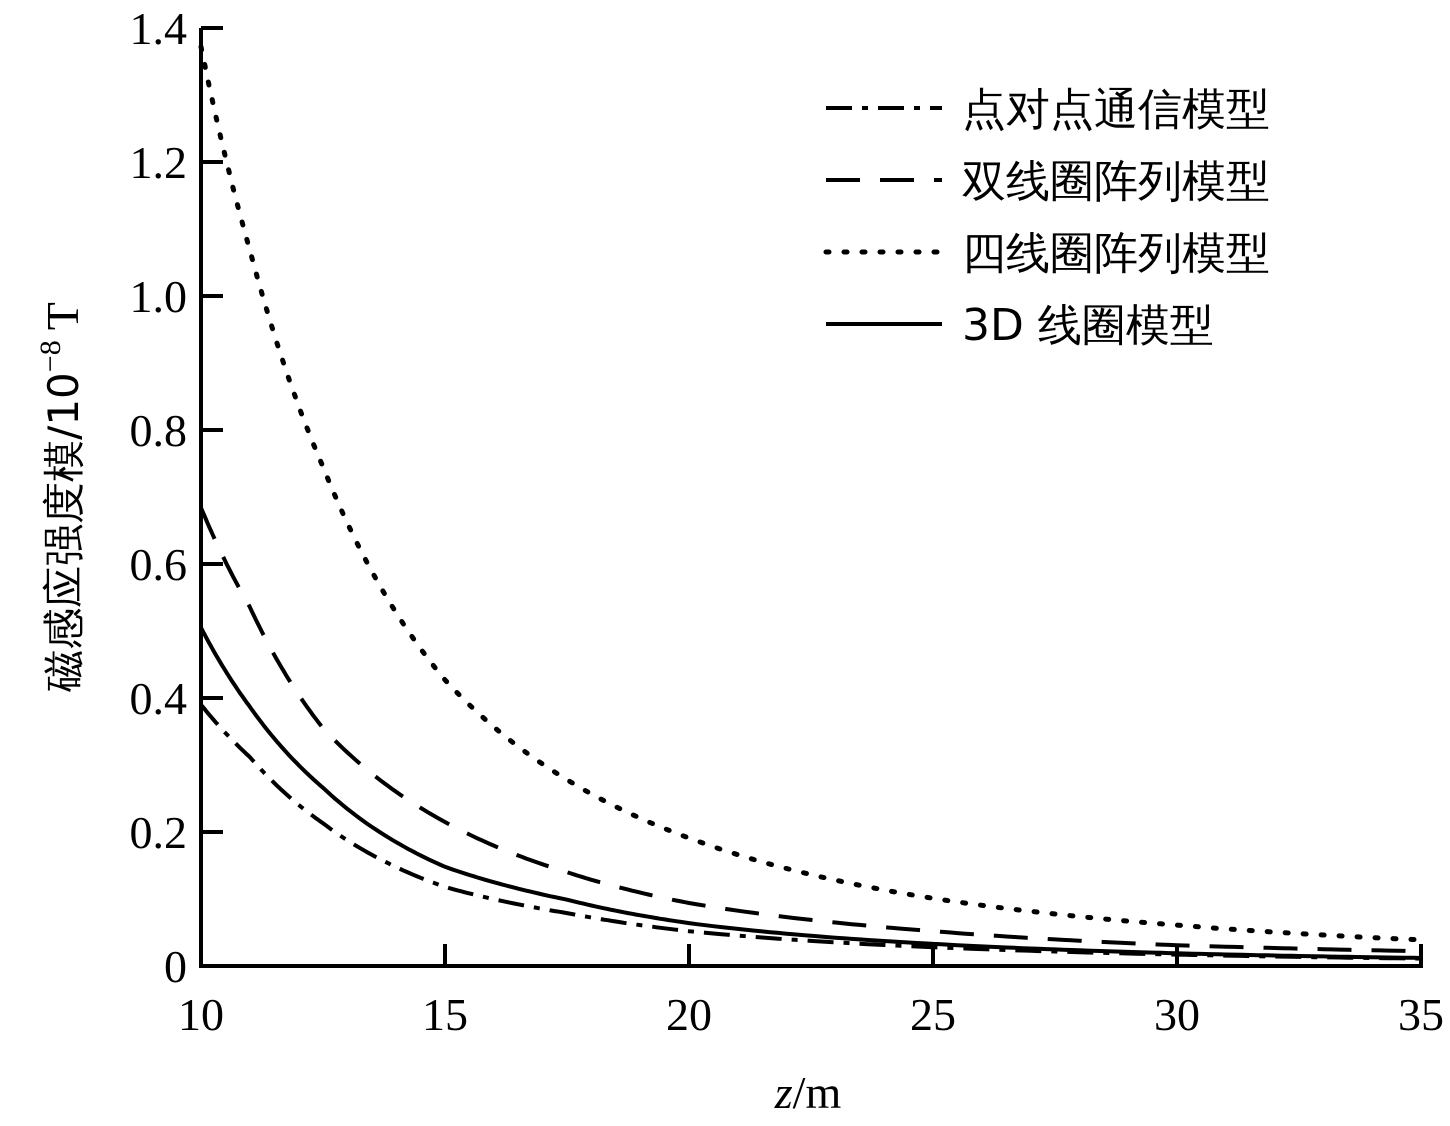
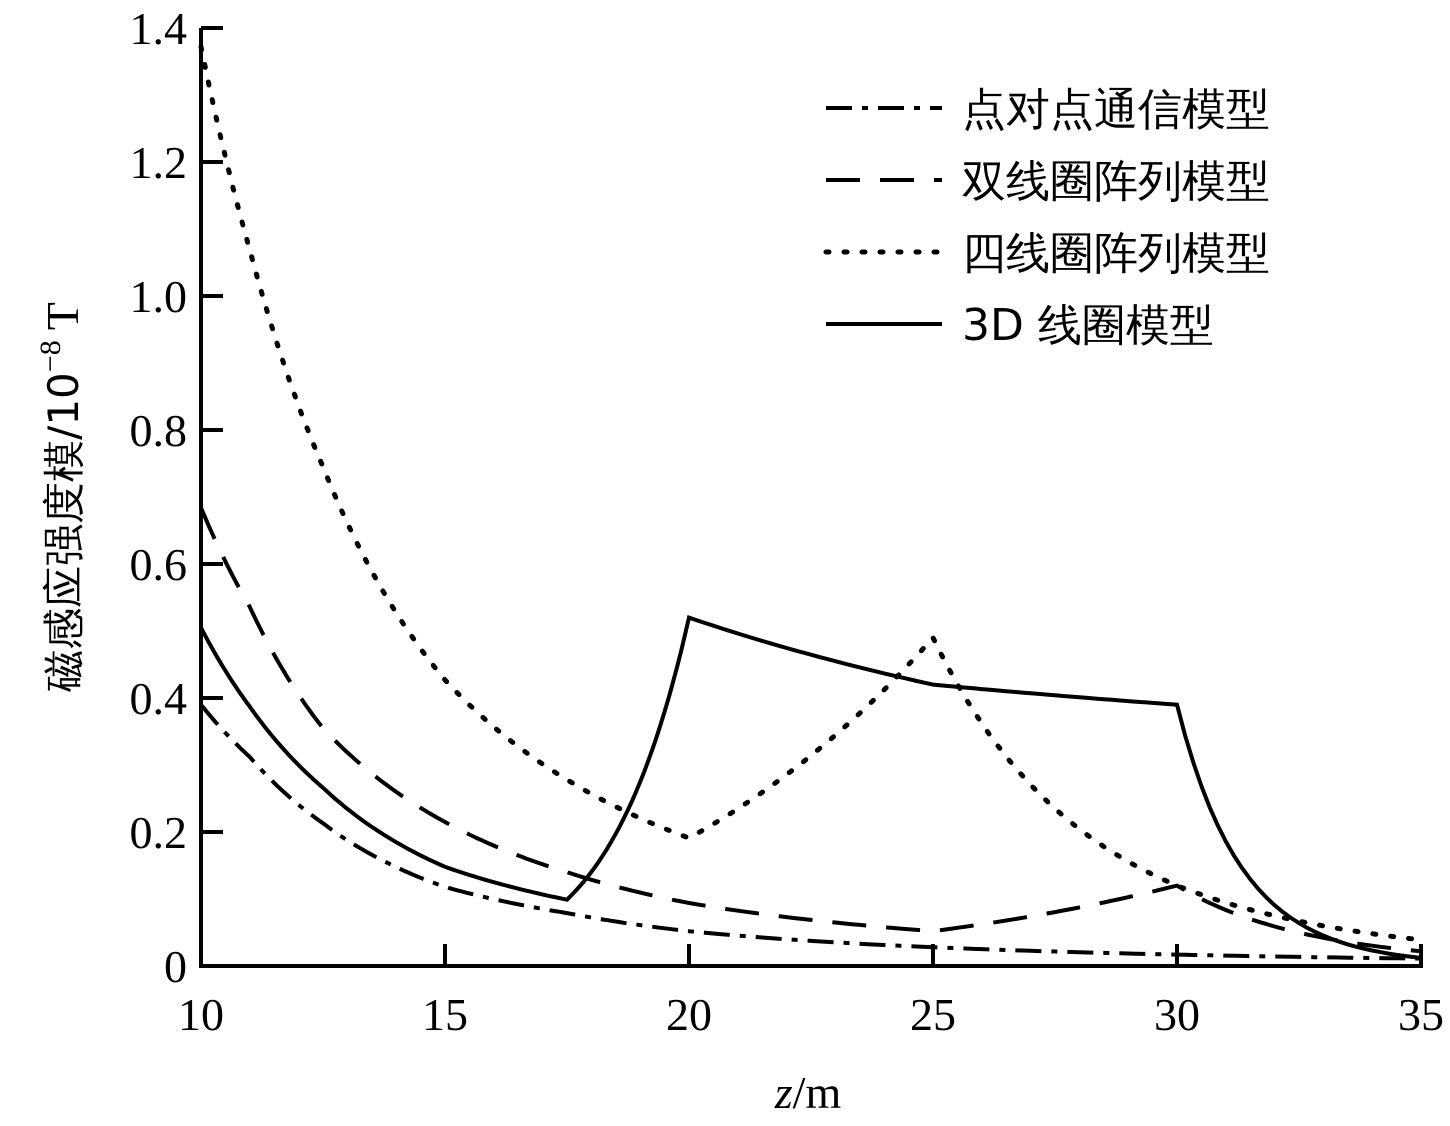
3D 线圈模型/20: 0.06 -> 0.52
四线圈阵列模型/25: 0.10 -> 0.49
3D 线圈模型/25: 0.03 -> 0.42
双线圈阵列模型/30: 0.03 -> 0.12
四线圈阵列模型/30: 0.06 -> 0.12
3D 线圈模型/30: 0.02 -> 0.39
